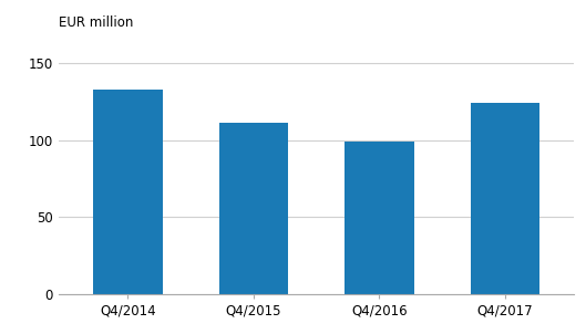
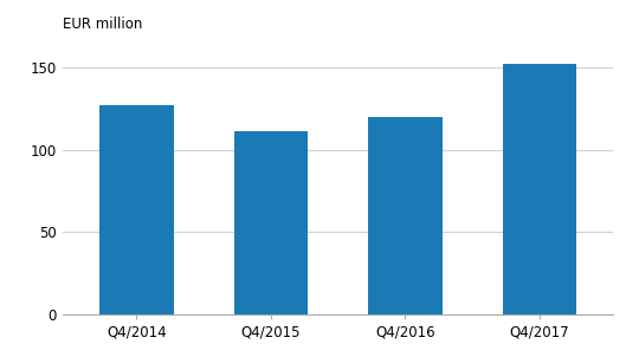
Q4/2014: 133 -> 127
Q4/2016: 99 -> 120
Q4/2017: 124 -> 152
